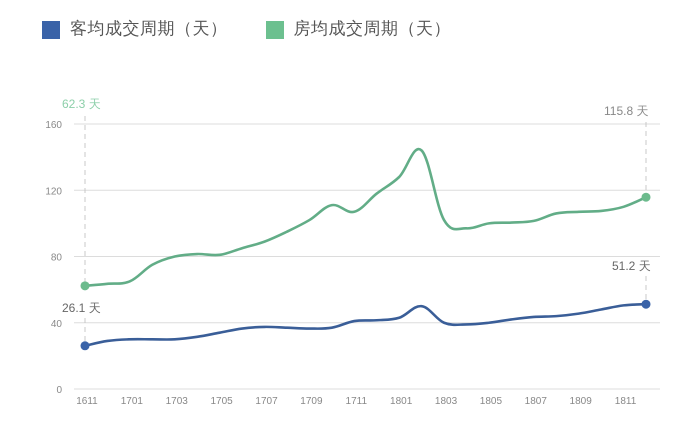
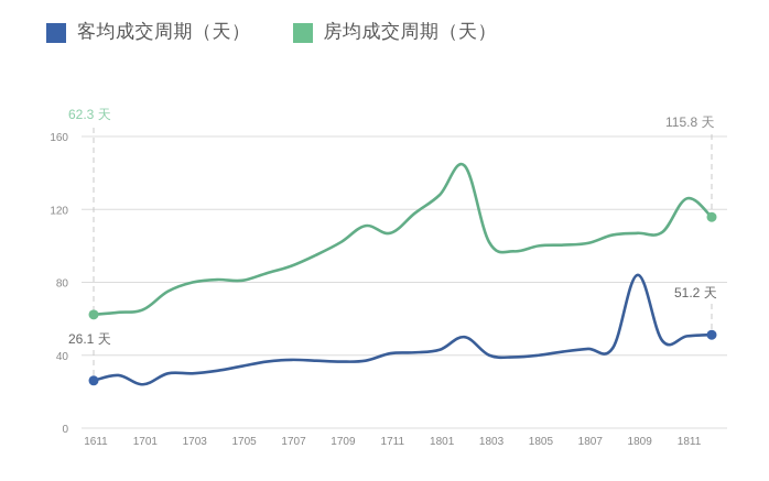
客均成交周期（天）/1701: 30 -> 24
客均成交周期（天）/1809: 46 -> 84
房均成交周期（天）/1811: 110 -> 126
